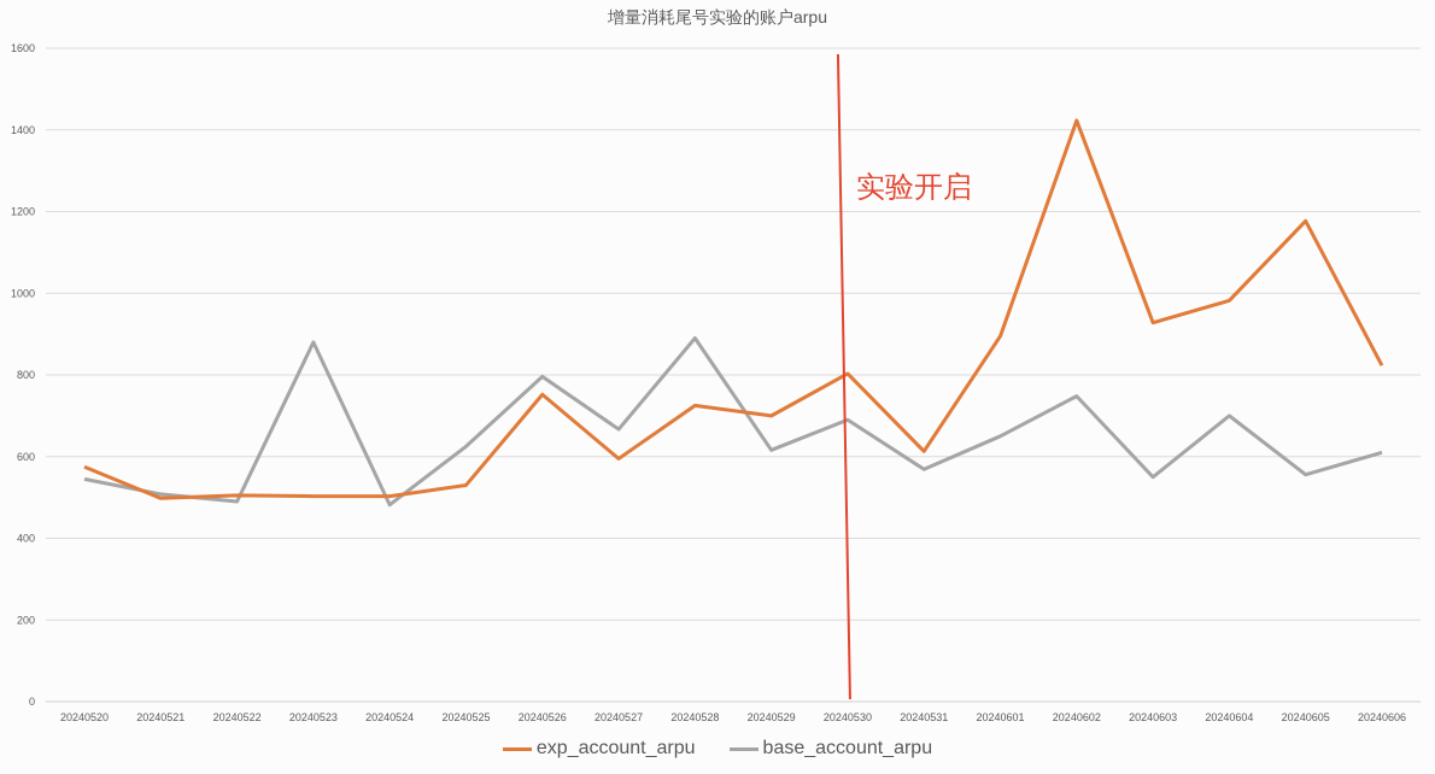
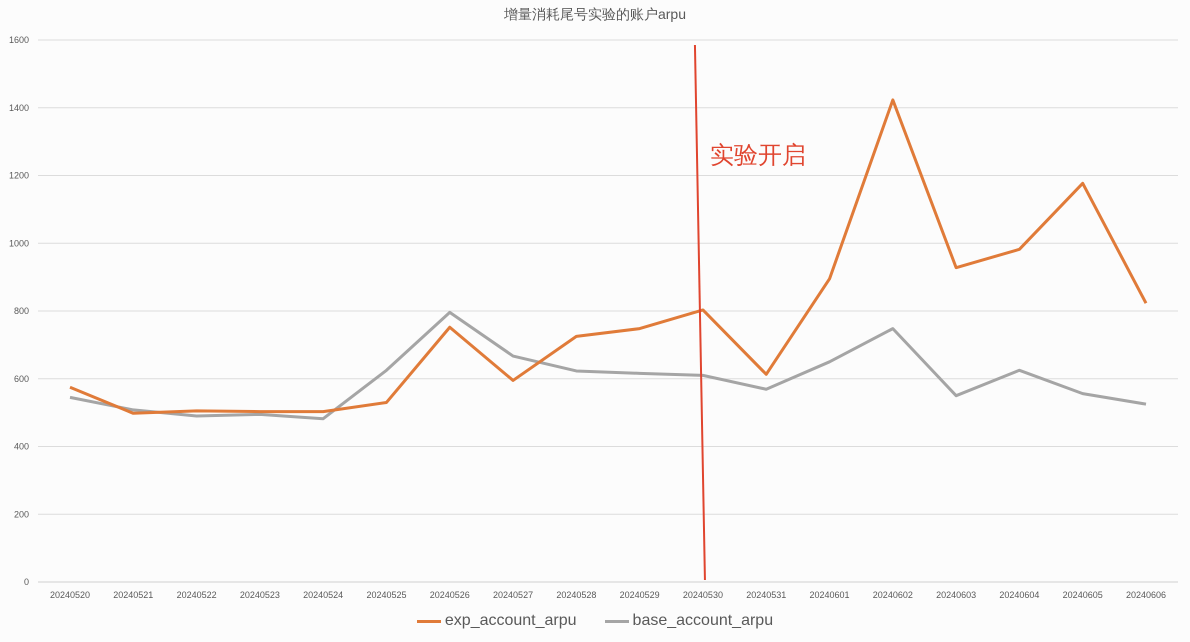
base_account_arpu/20240523: 880 -> 500
base_account_arpu/20240528: 890 -> 620
exp_account_arpu/20240529: 700 -> 750
base_account_arpu/20240530: 690 -> 610
base_account_arpu/20240604: 700 -> 620
base_account_arpu/20240606: 610 -> 520
